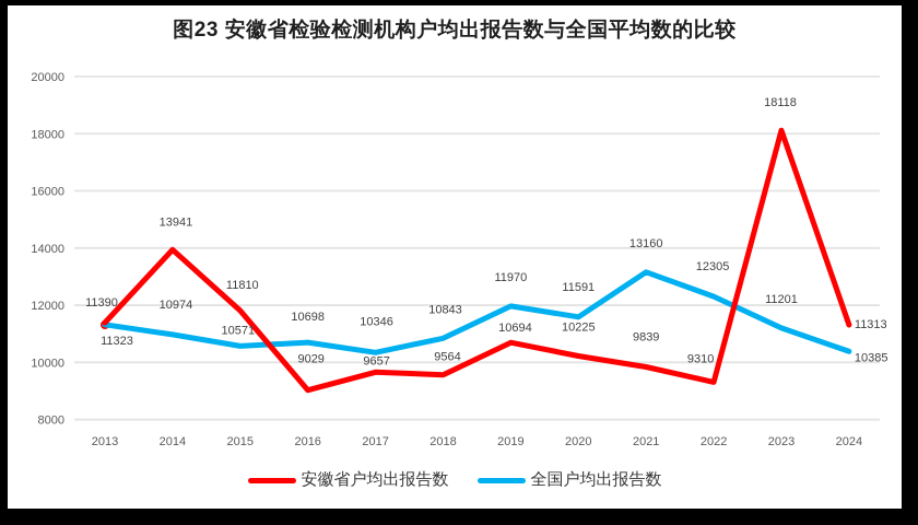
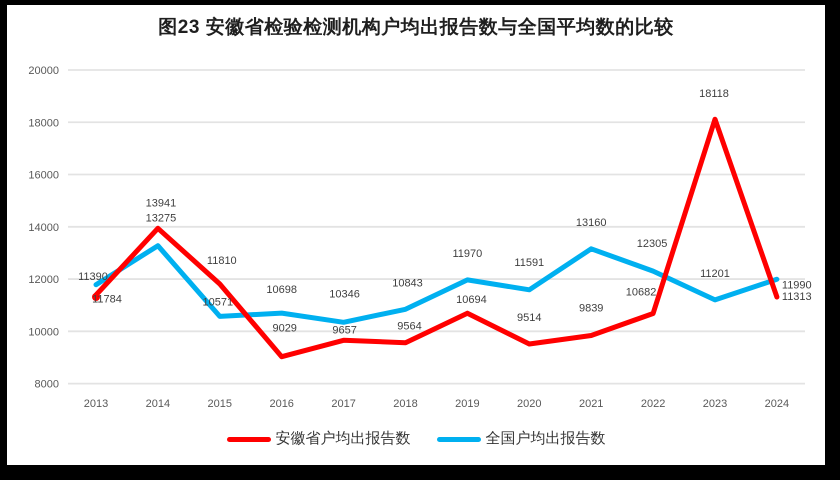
全国户均出报告数/2013: 11323 -> 11784
全国户均出报告数/2014: 10974 -> 13275
安徽省户均出报告数/2020: 10225 -> 9514
安徽省户均出报告数/2022: 9310 -> 10682
全国户均出报告数/2024: 10385 -> 11990
